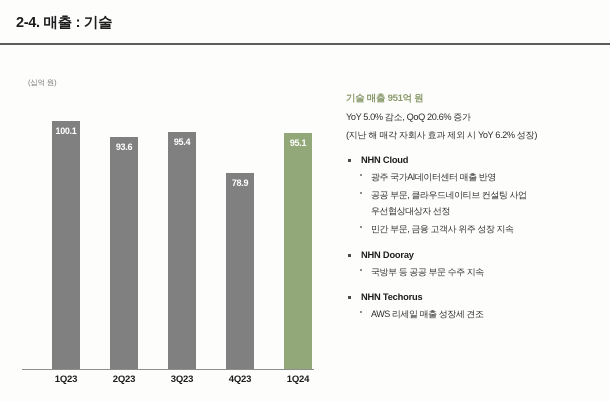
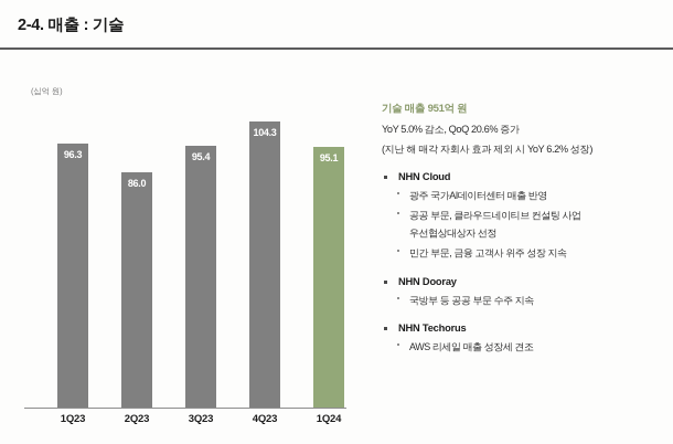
1Q23: 100.1 -> 96.3
2Q23: 93.6 -> 86.0
4Q23: 78.9 -> 104.3
